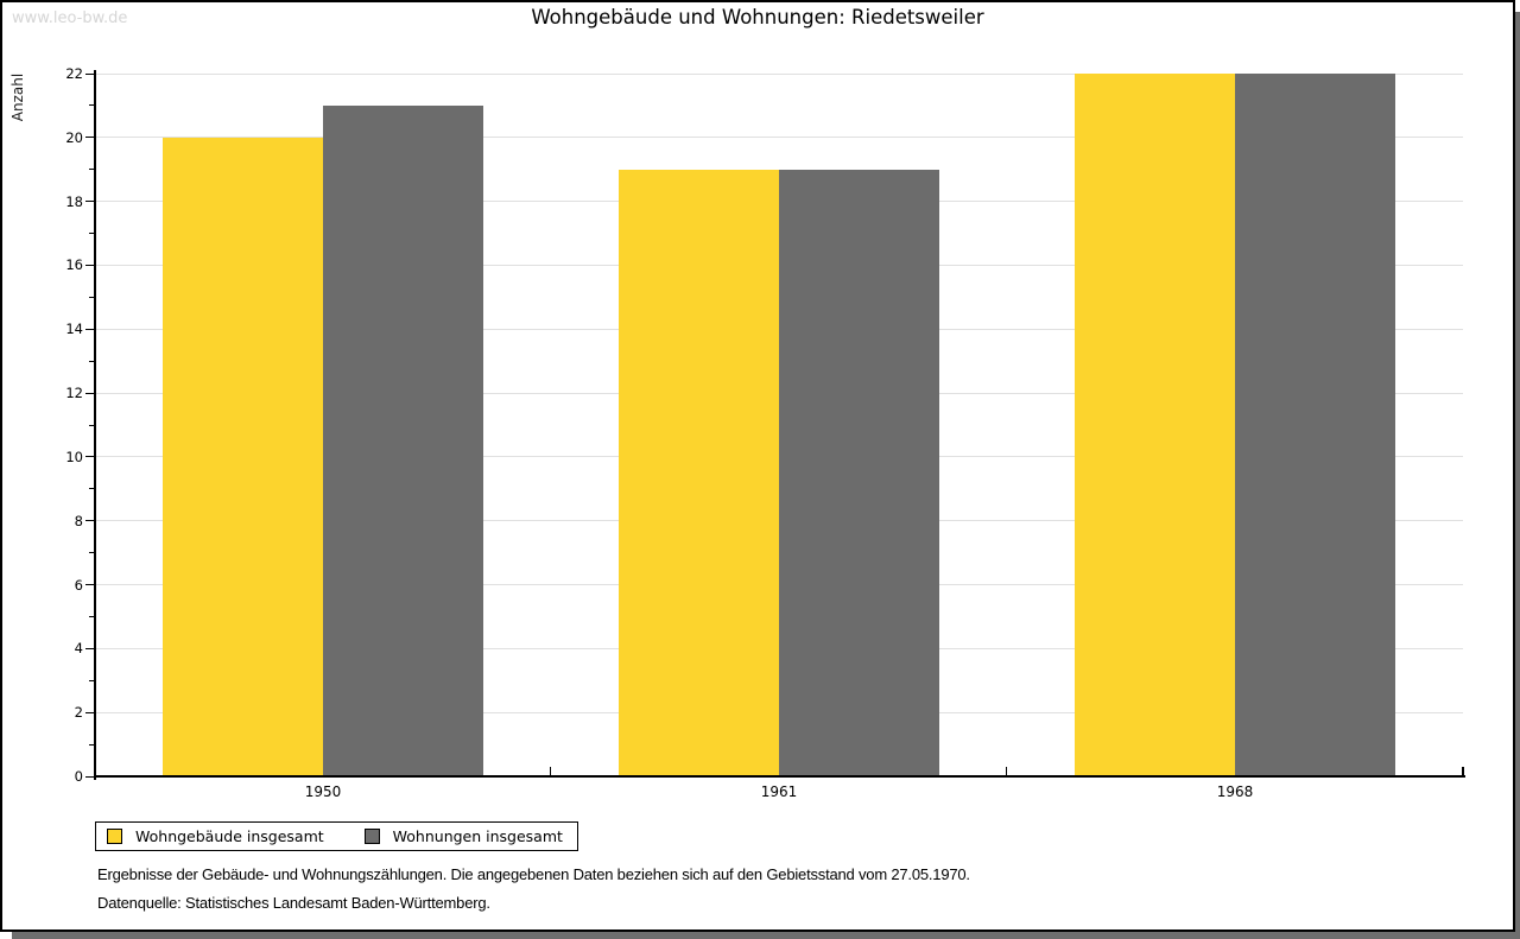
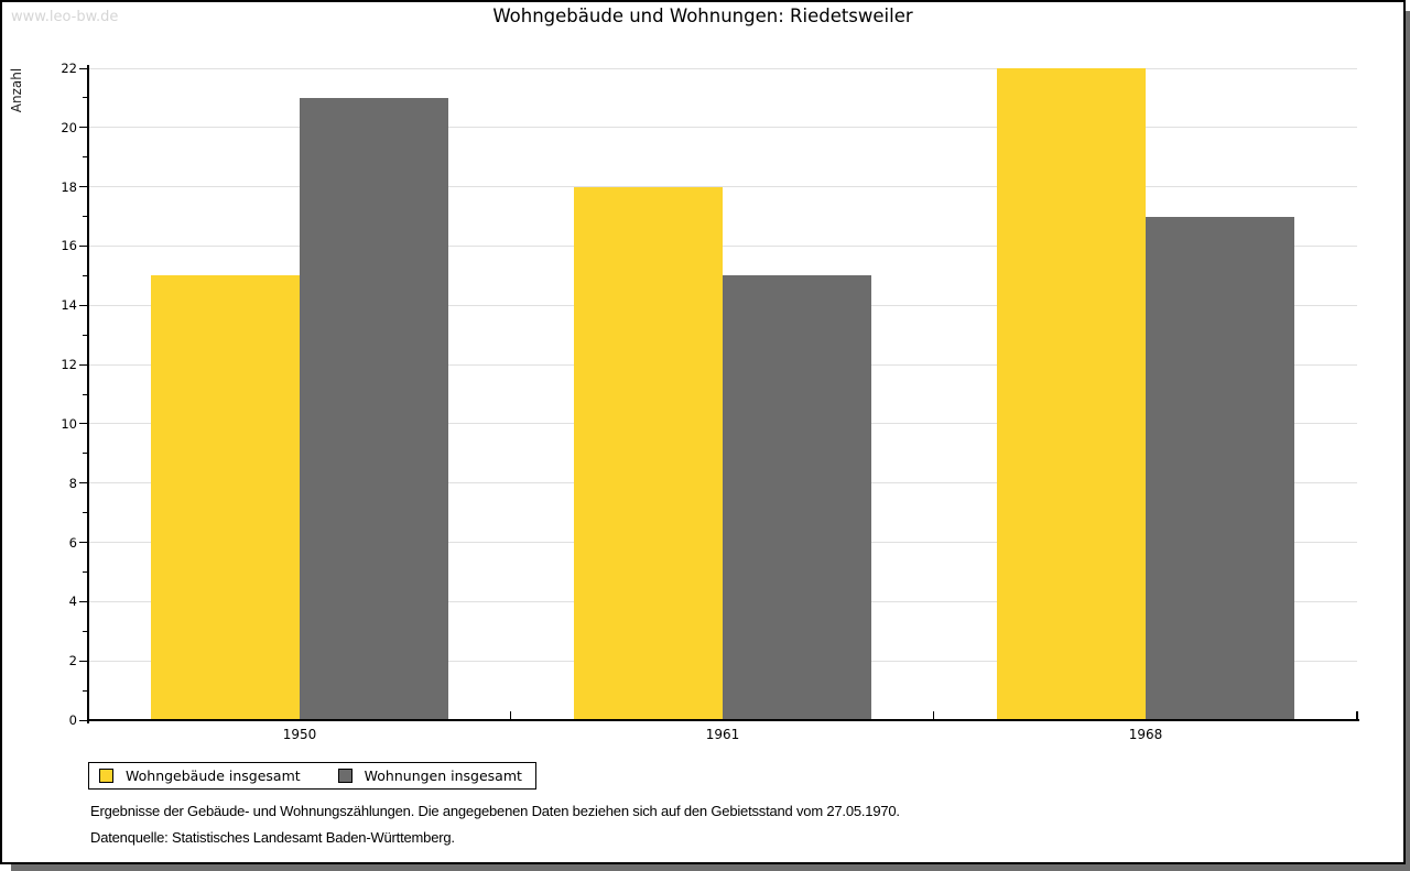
Wohngebäude insgesamt/1950: 20 -> 15
Wohngebäude insgesamt/1961: 19 -> 18
Wohnungen insgesamt/1961: 19 -> 15
Wohnungen insgesamt/1968: 22 -> 17
